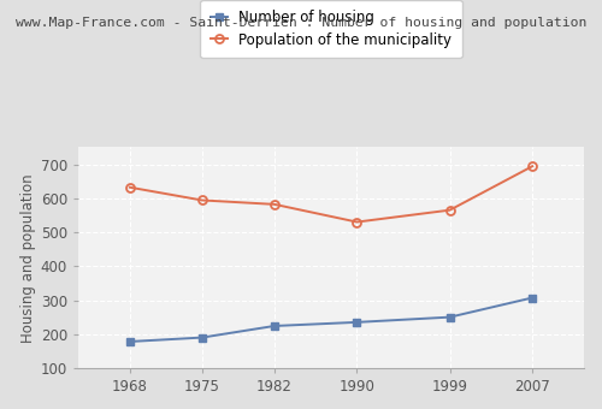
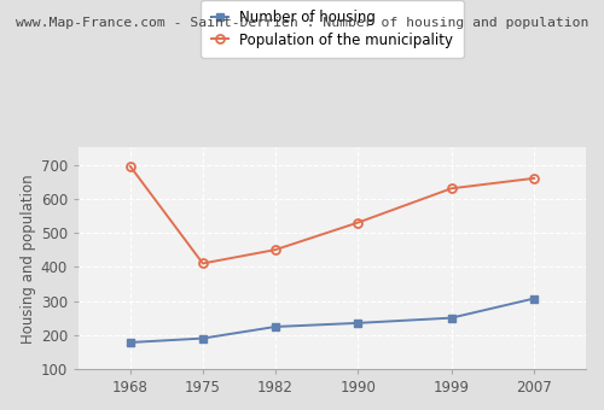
Population of the municipality/1968: 632 -> 695
Population of the municipality/1975: 594 -> 410
Population of the municipality/1982: 582 -> 450
Population of the municipality/1999: 565 -> 630
Population of the municipality/2007: 694 -> 660
